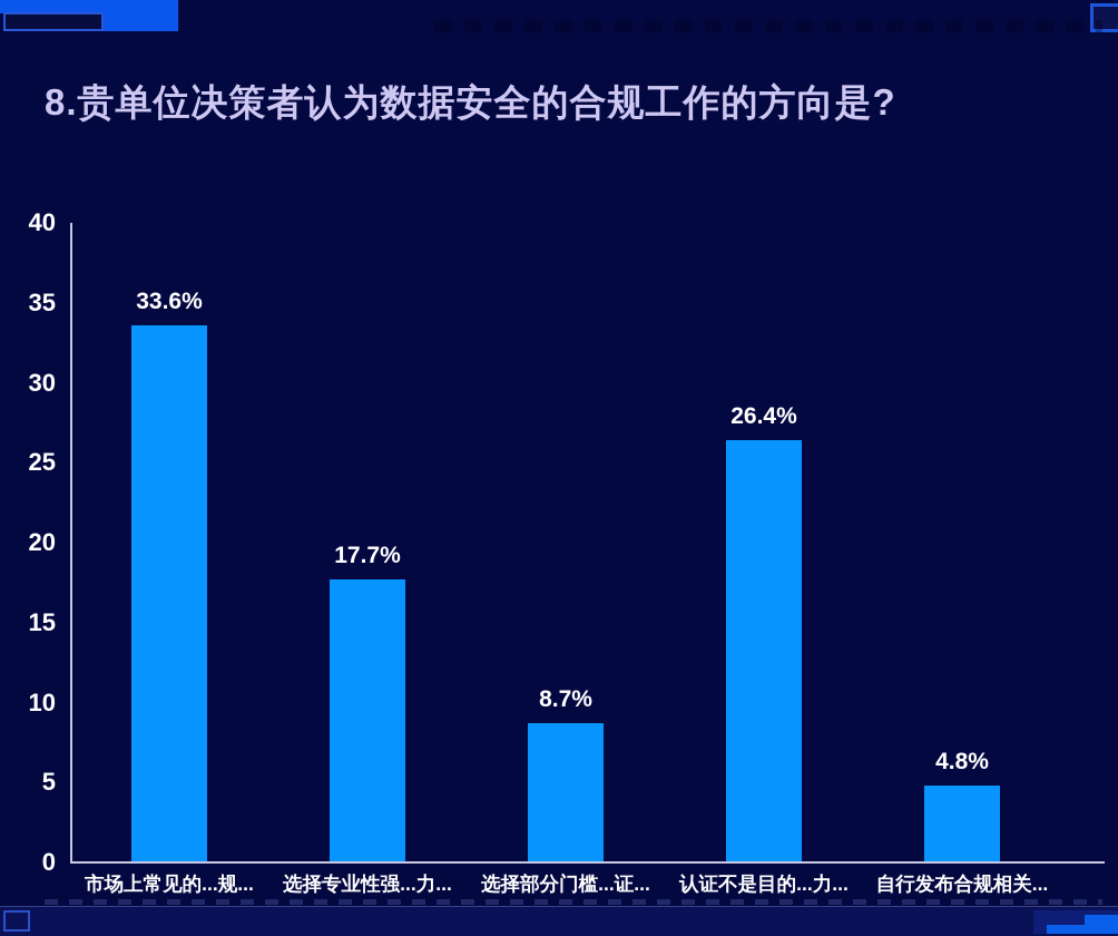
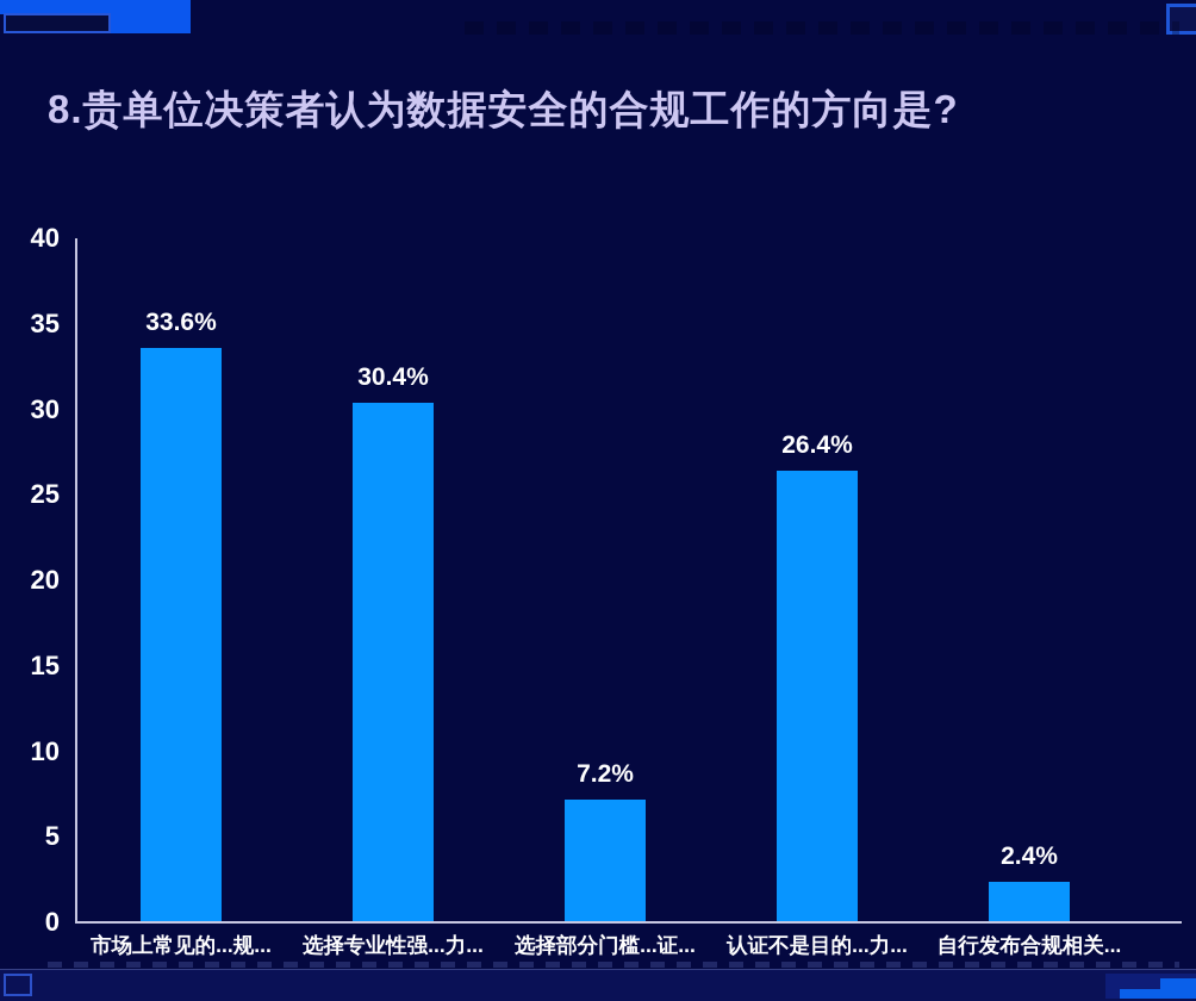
选择专业性强...力...: 17.7% -> 30.4%
选择部分门槛...证...: 8.7% -> 7.2%
自行发布合规相关...: 4.8% -> 2.4%
